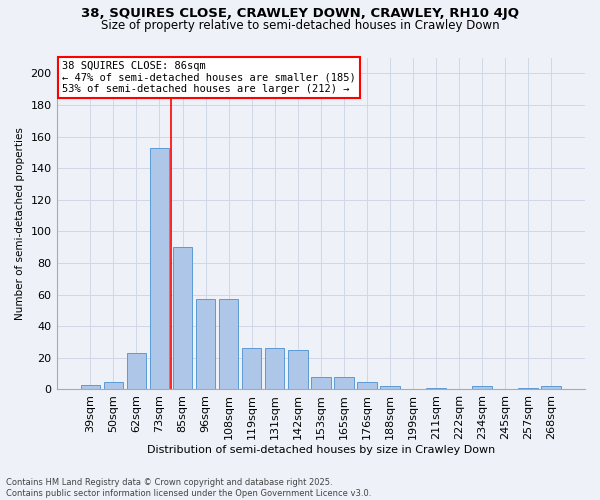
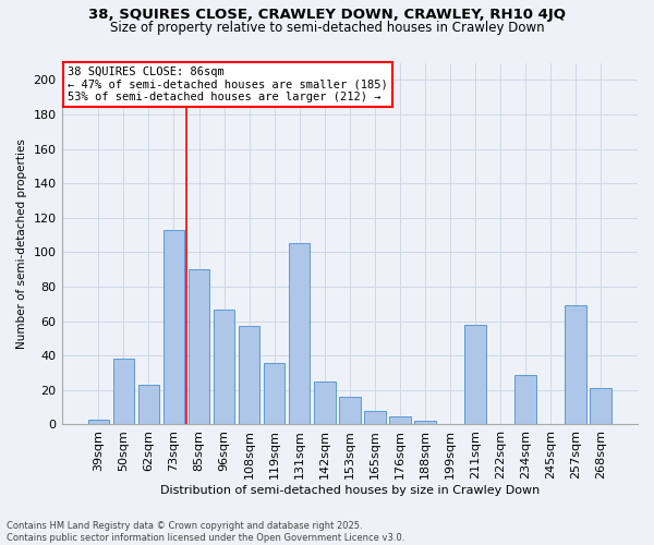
50sqm: 5 -> 38
73sqm: 153 -> 113
96sqm: 57 -> 67
119sqm: 26 -> 36
131sqm: 26 -> 105
153sqm: 8 -> 16
211sqm: 1 -> 58
234sqm: 2 -> 29
257sqm: 1 -> 69
268sqm: 2 -> 21
